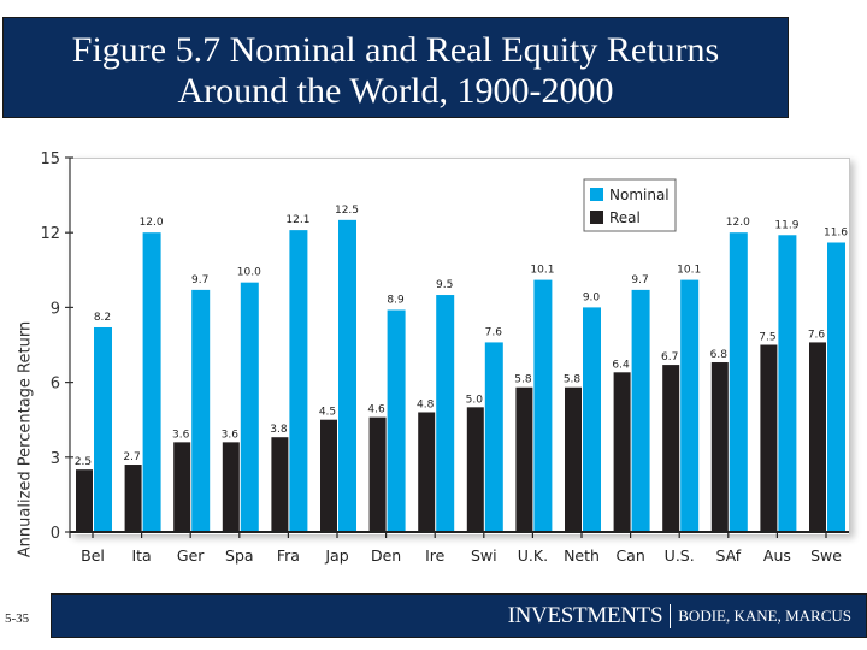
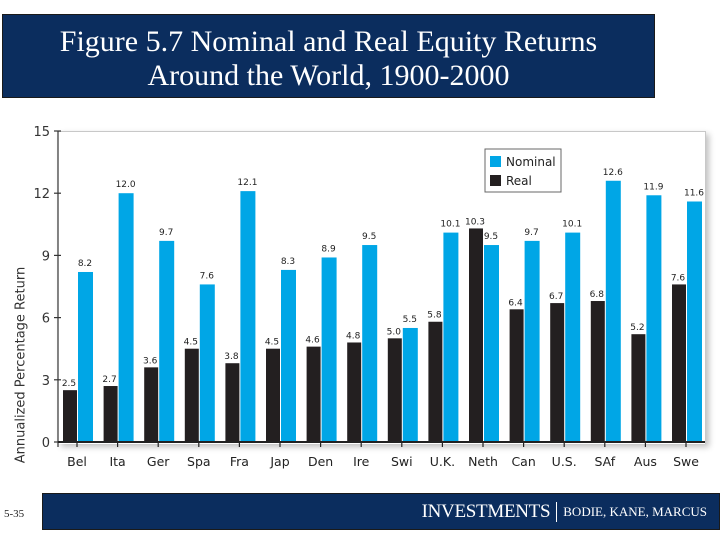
Nominal/Spa: 10.0 -> 7.6
Real/Spa: 3.6 -> 4.5
Nominal/Jap: 12.5 -> 8.3
Nominal/Swi: 7.6 -> 5.5
Nominal/Neth: 9.0 -> 9.5
Real/Neth: 5.8 -> 10.3
Nominal/SAf: 12.0 -> 12.6
Real/Aus: 7.5 -> 5.2
